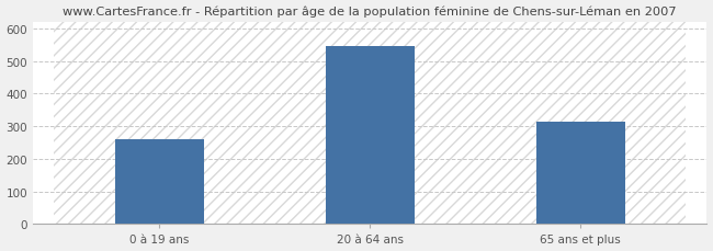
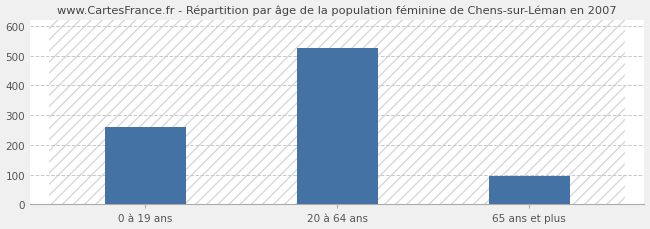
20 à 64 ans: 545 -> 525
65 ans et plus: 315 -> 95
